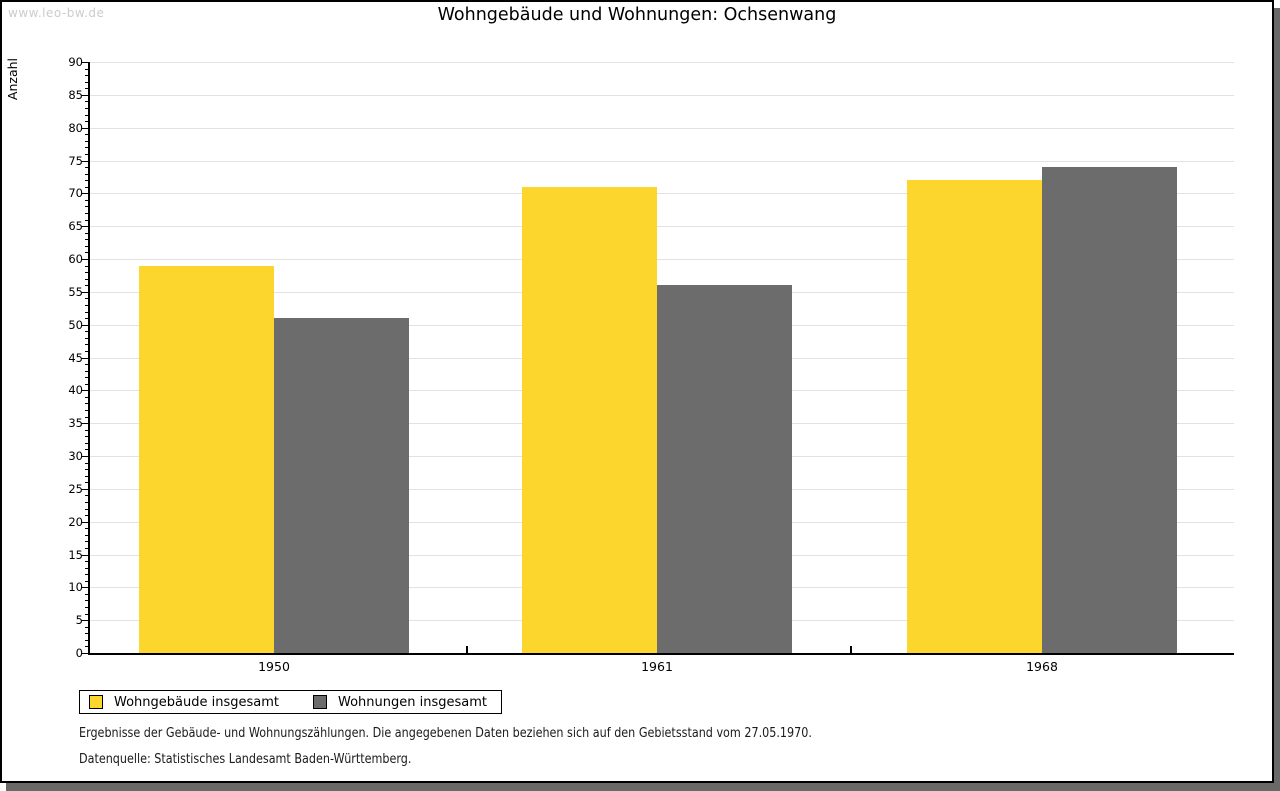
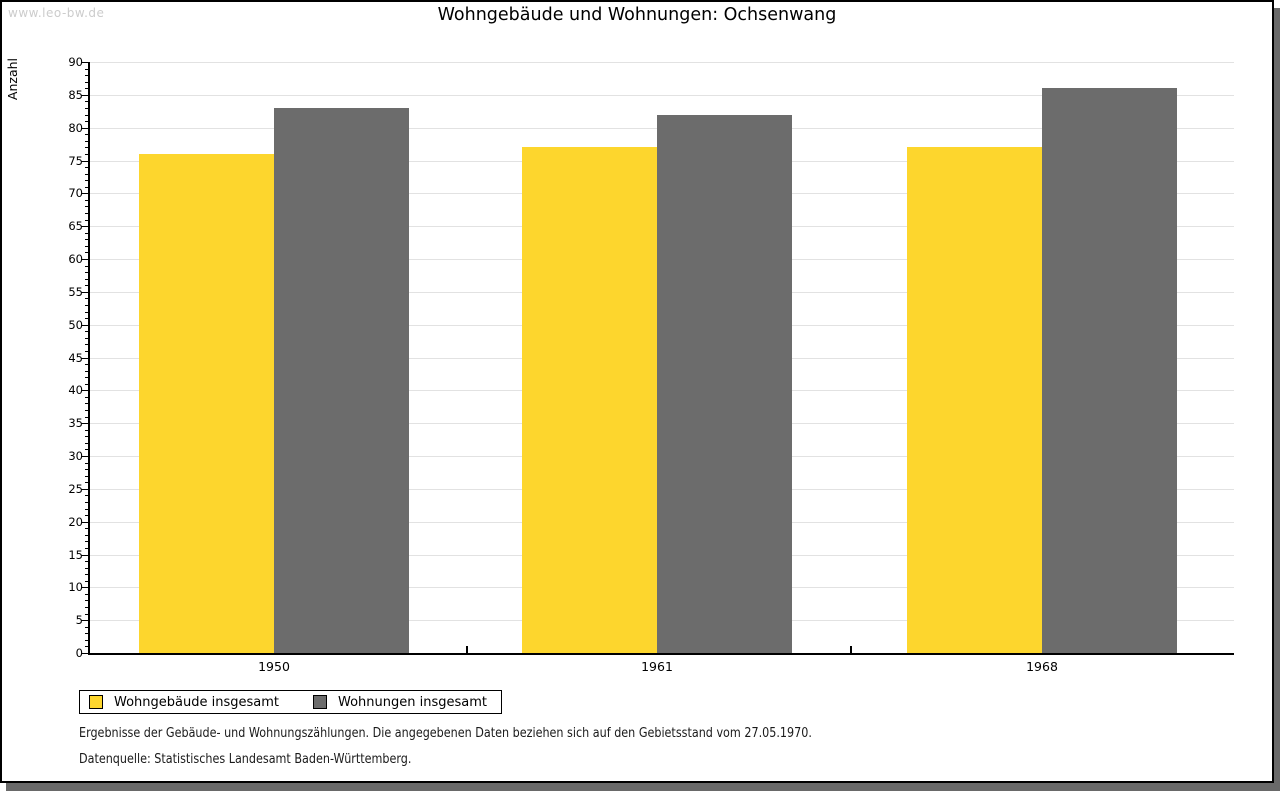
Wohngebäude insgesamt/1950: 59 -> 76
Wohnungen insgesamt/1950: 51 -> 83
Wohngebäude insgesamt/1961: 71 -> 77
Wohnungen insgesamt/1961: 56 -> 82
Wohngebäude insgesamt/1968: 72 -> 77
Wohnungen insgesamt/1968: 74 -> 86
